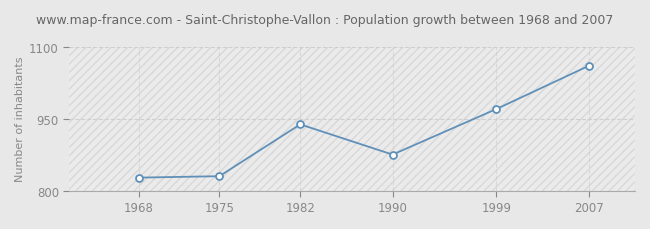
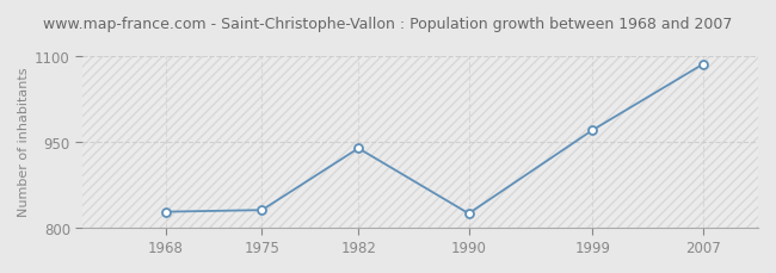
1990: 875 -> 824
2007: 1060 -> 1085
